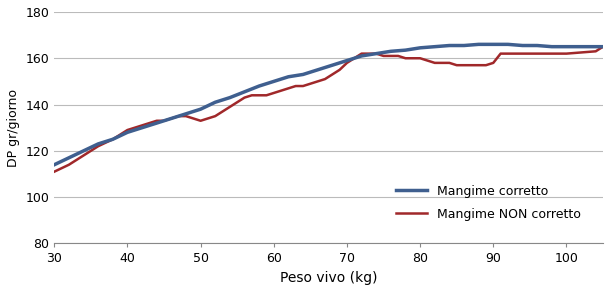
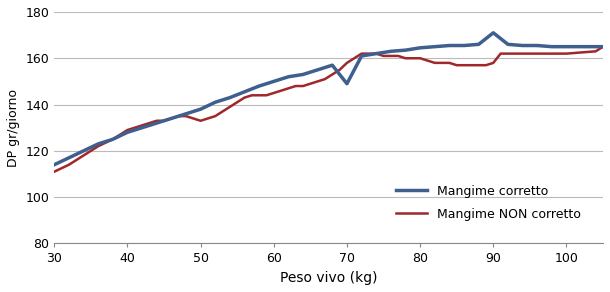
Mangime corretto/70: 159.0 -> 149.0
Mangime corretto/90: 166.0 -> 171.0
